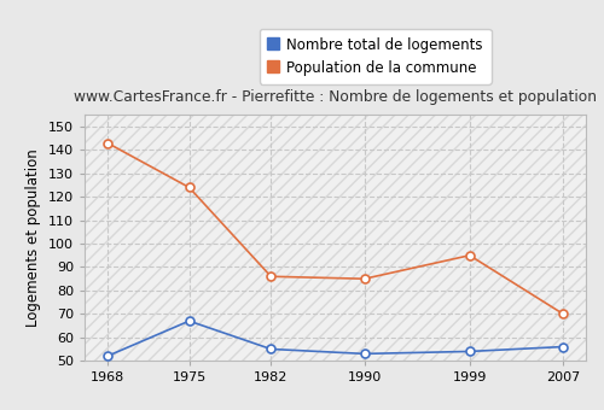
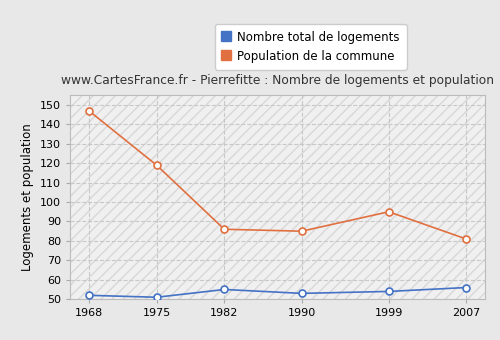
Population de la commune/1968: 143 -> 147
Nombre total de logements/1975: 67 -> 51
Population de la commune/1975: 124 -> 119
Population de la commune/2007: 70 -> 81
